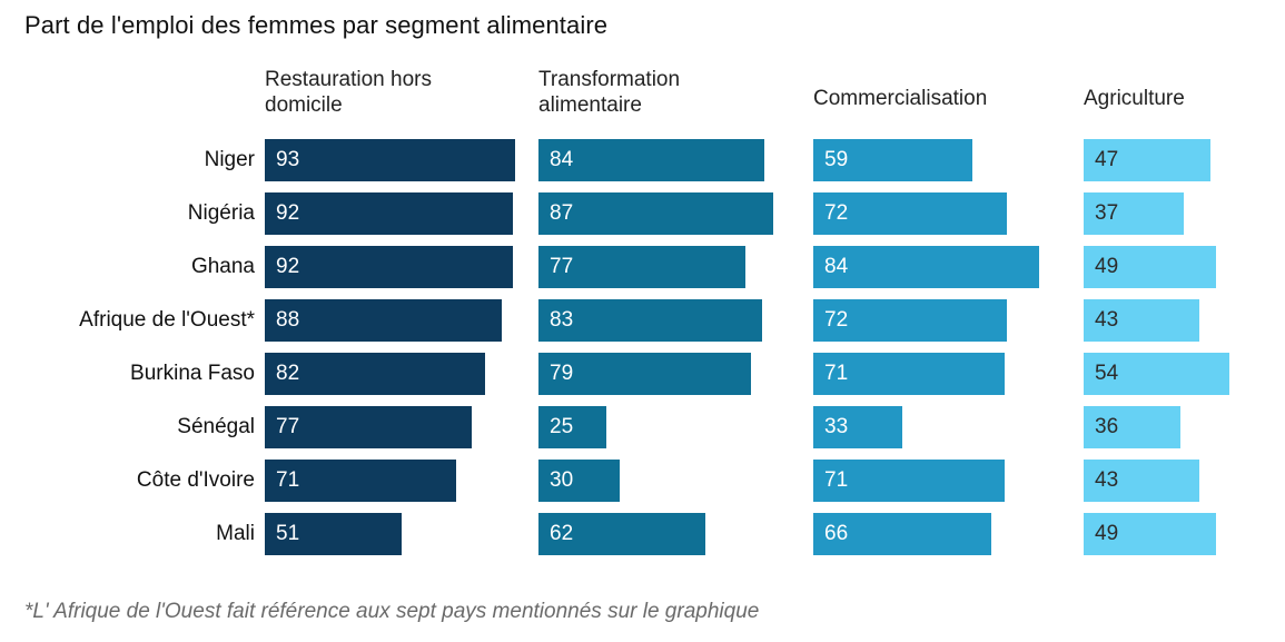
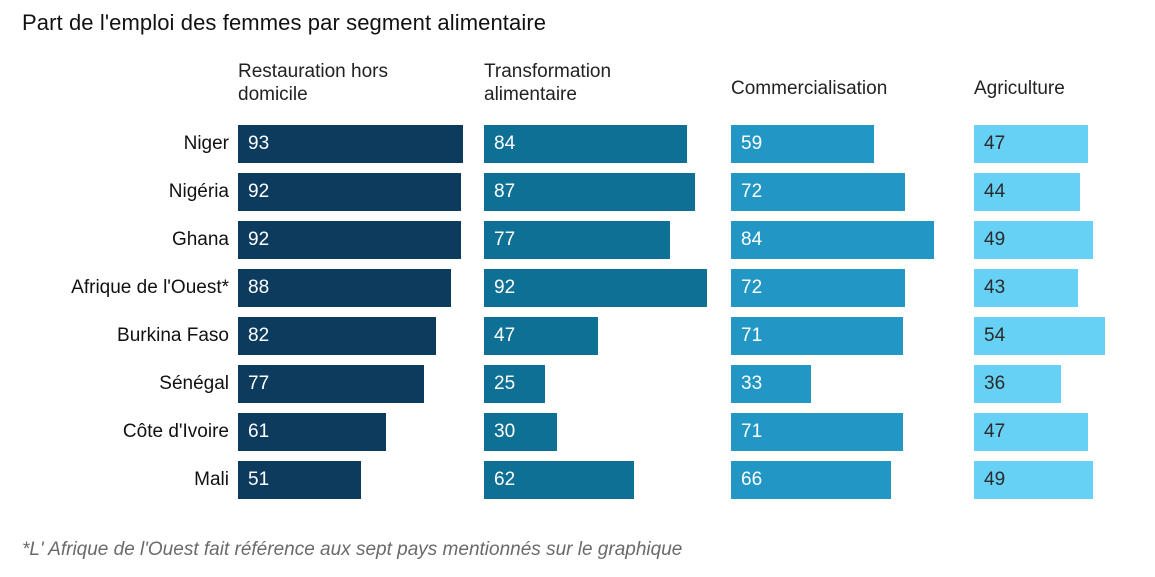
Agriculture/Nigéria: 37 -> 44
Transformation alimentaire/Afrique de l'Ouest*: 83 -> 92
Transformation alimentaire/Burkina Faso: 79 -> 47
Restauration hors domicile/Côte d'Ivoire: 71 -> 61
Agriculture/Côte d'Ivoire: 43 -> 47
